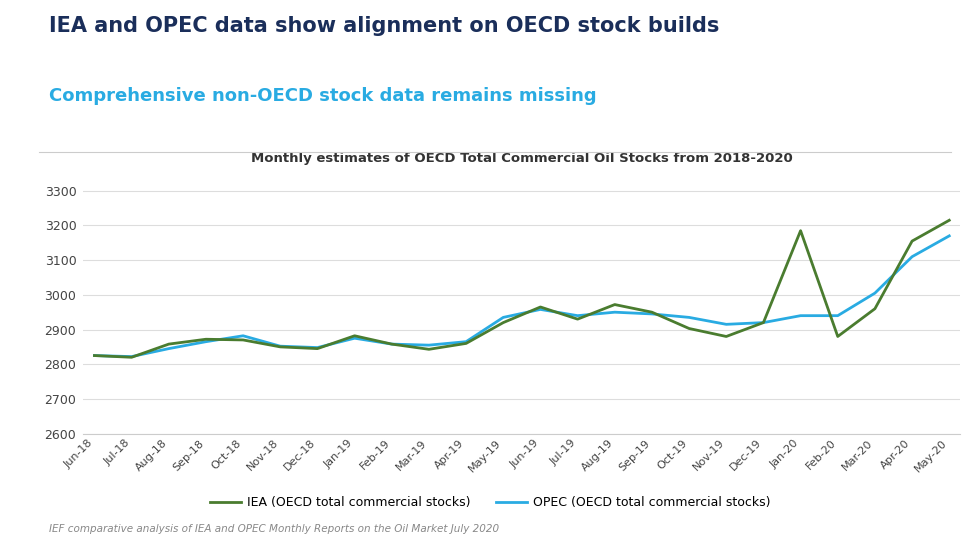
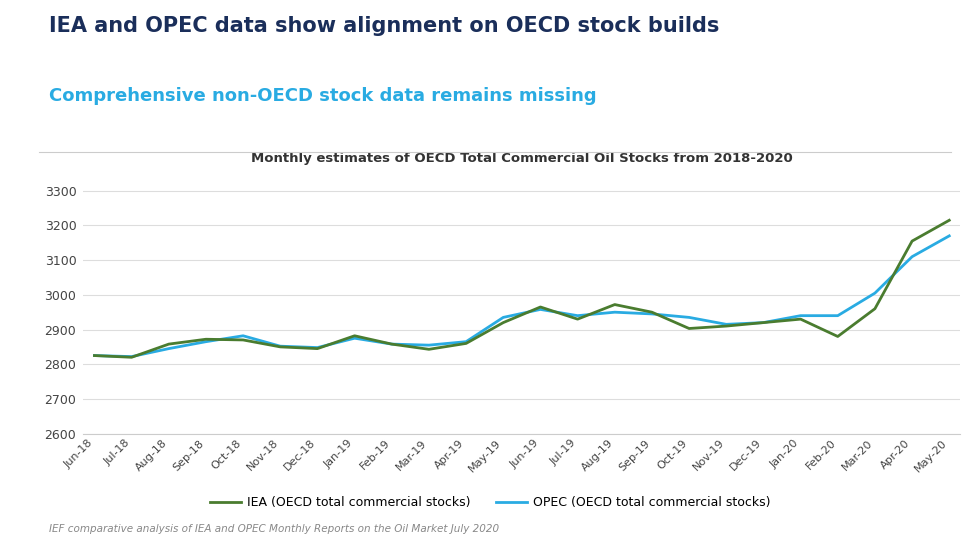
IEA (OECD total commercial stocks)/Nov-19: 2880 -> 2910
IEA (OECD total commercial stocks)/Jan-20: 3185 -> 2930
